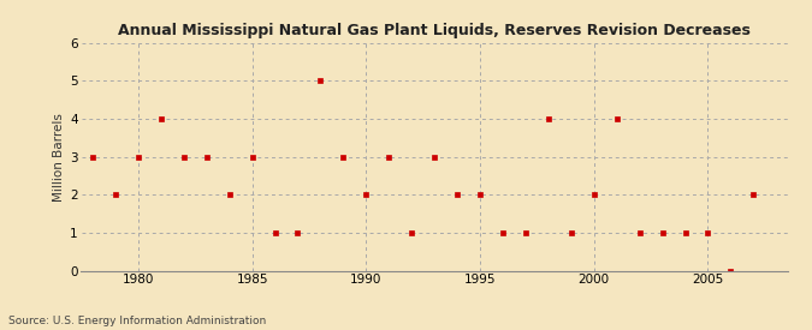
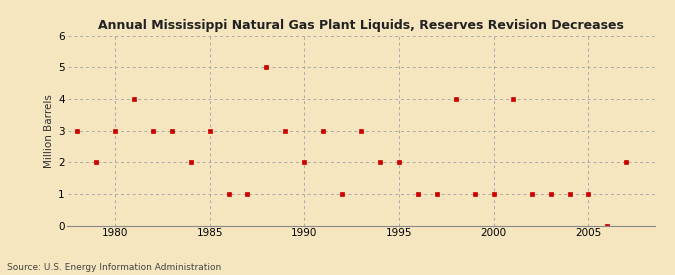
2000: 2 -> 1
